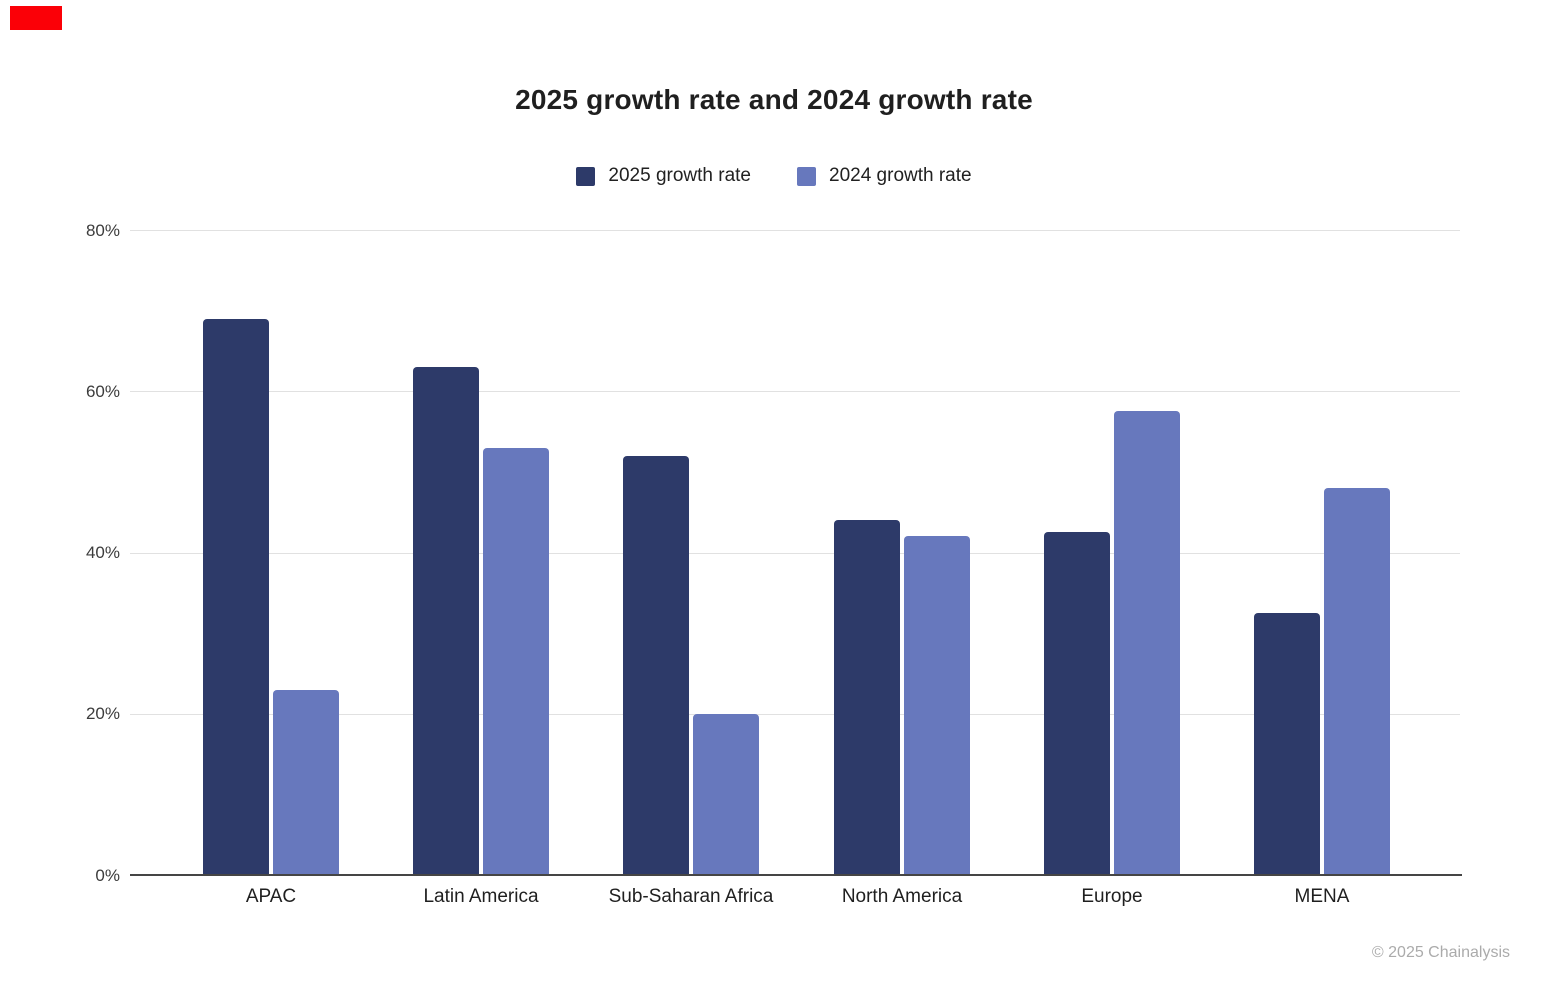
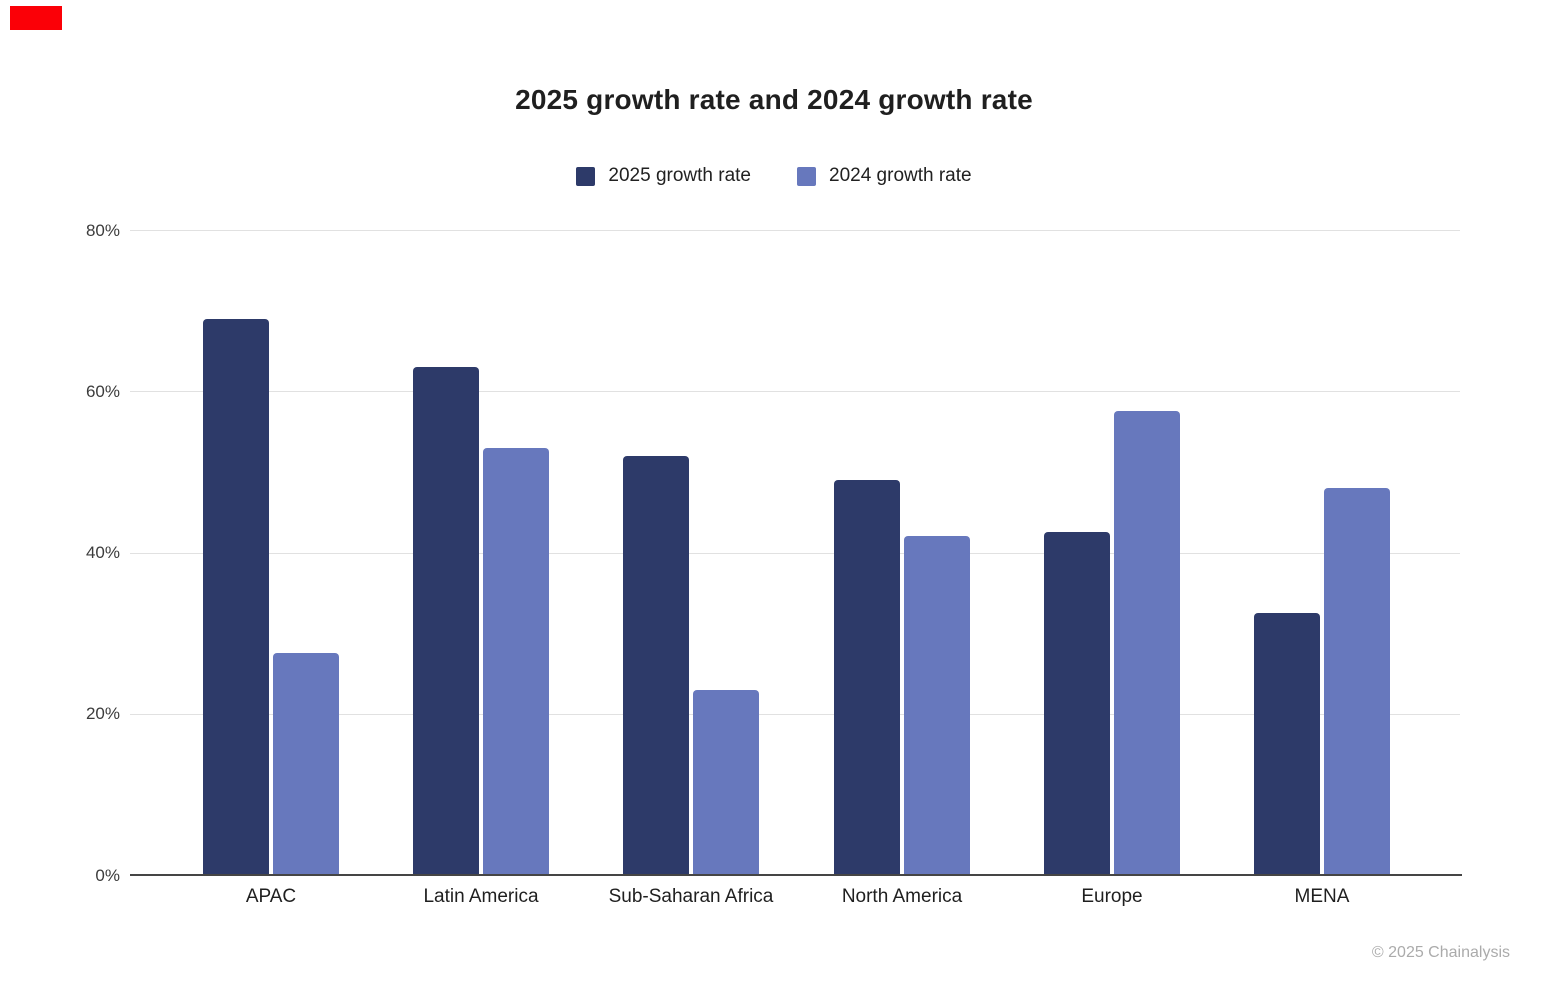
2024 growth rate/APAC: 23% -> 28%
2024 growth rate/Sub-Saharan Africa: 20% -> 23%
2025 growth rate/North America: 44% -> 49%
